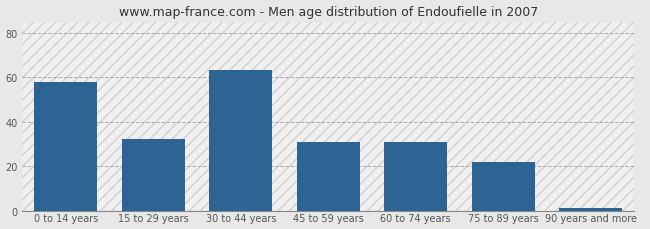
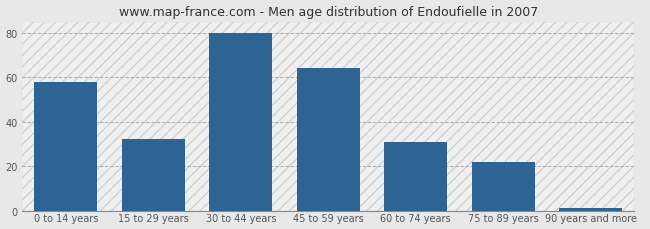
30 to 44 years: 63 -> 80
45 to 59 years: 31 -> 64
